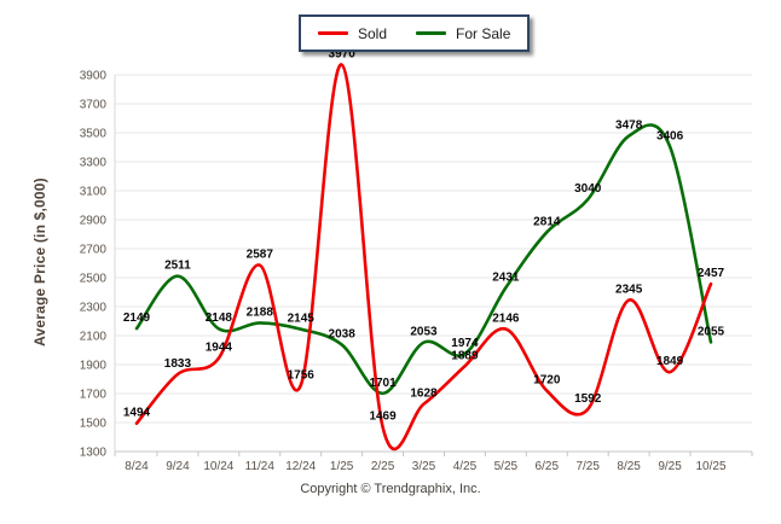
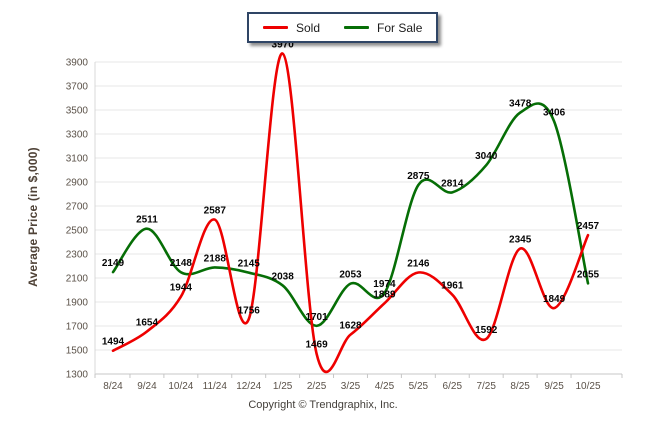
Sold/9/24: 1833 -> 1654
For Sale/5/25: 2431 -> 2875
Sold/6/25: 1720 -> 1961
